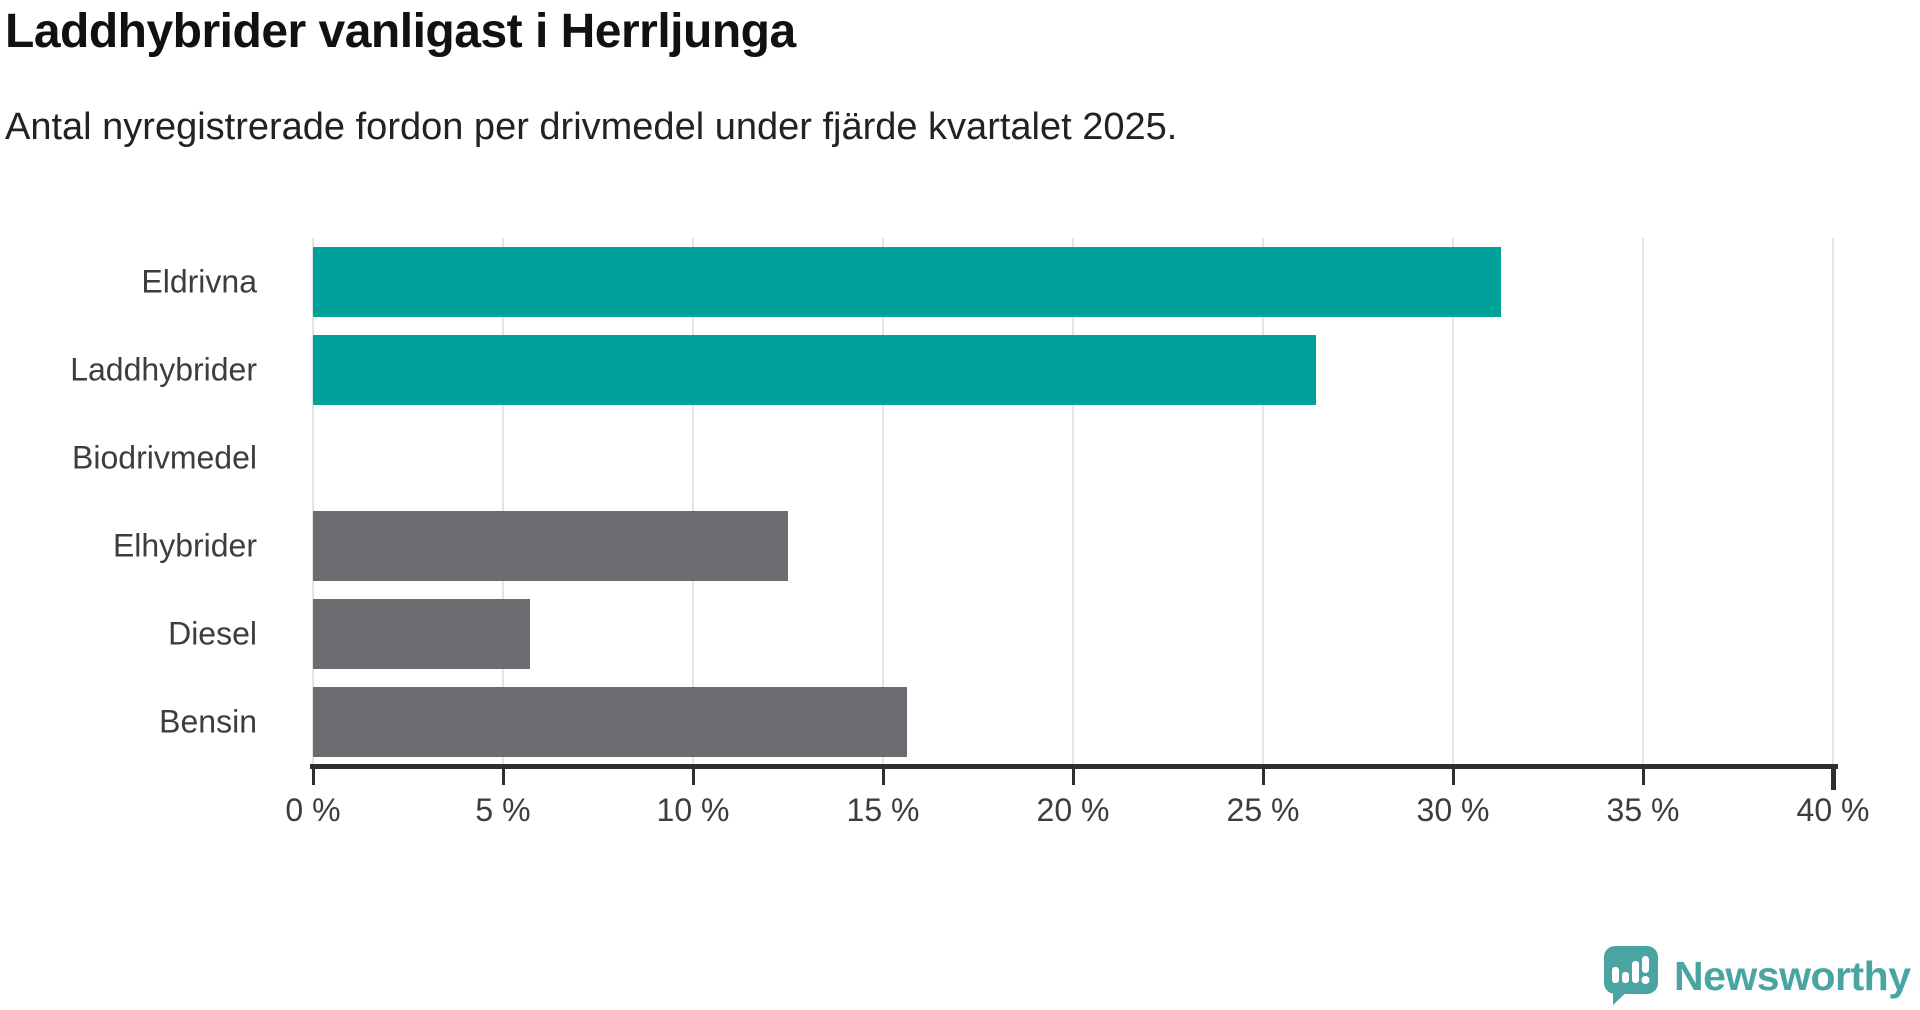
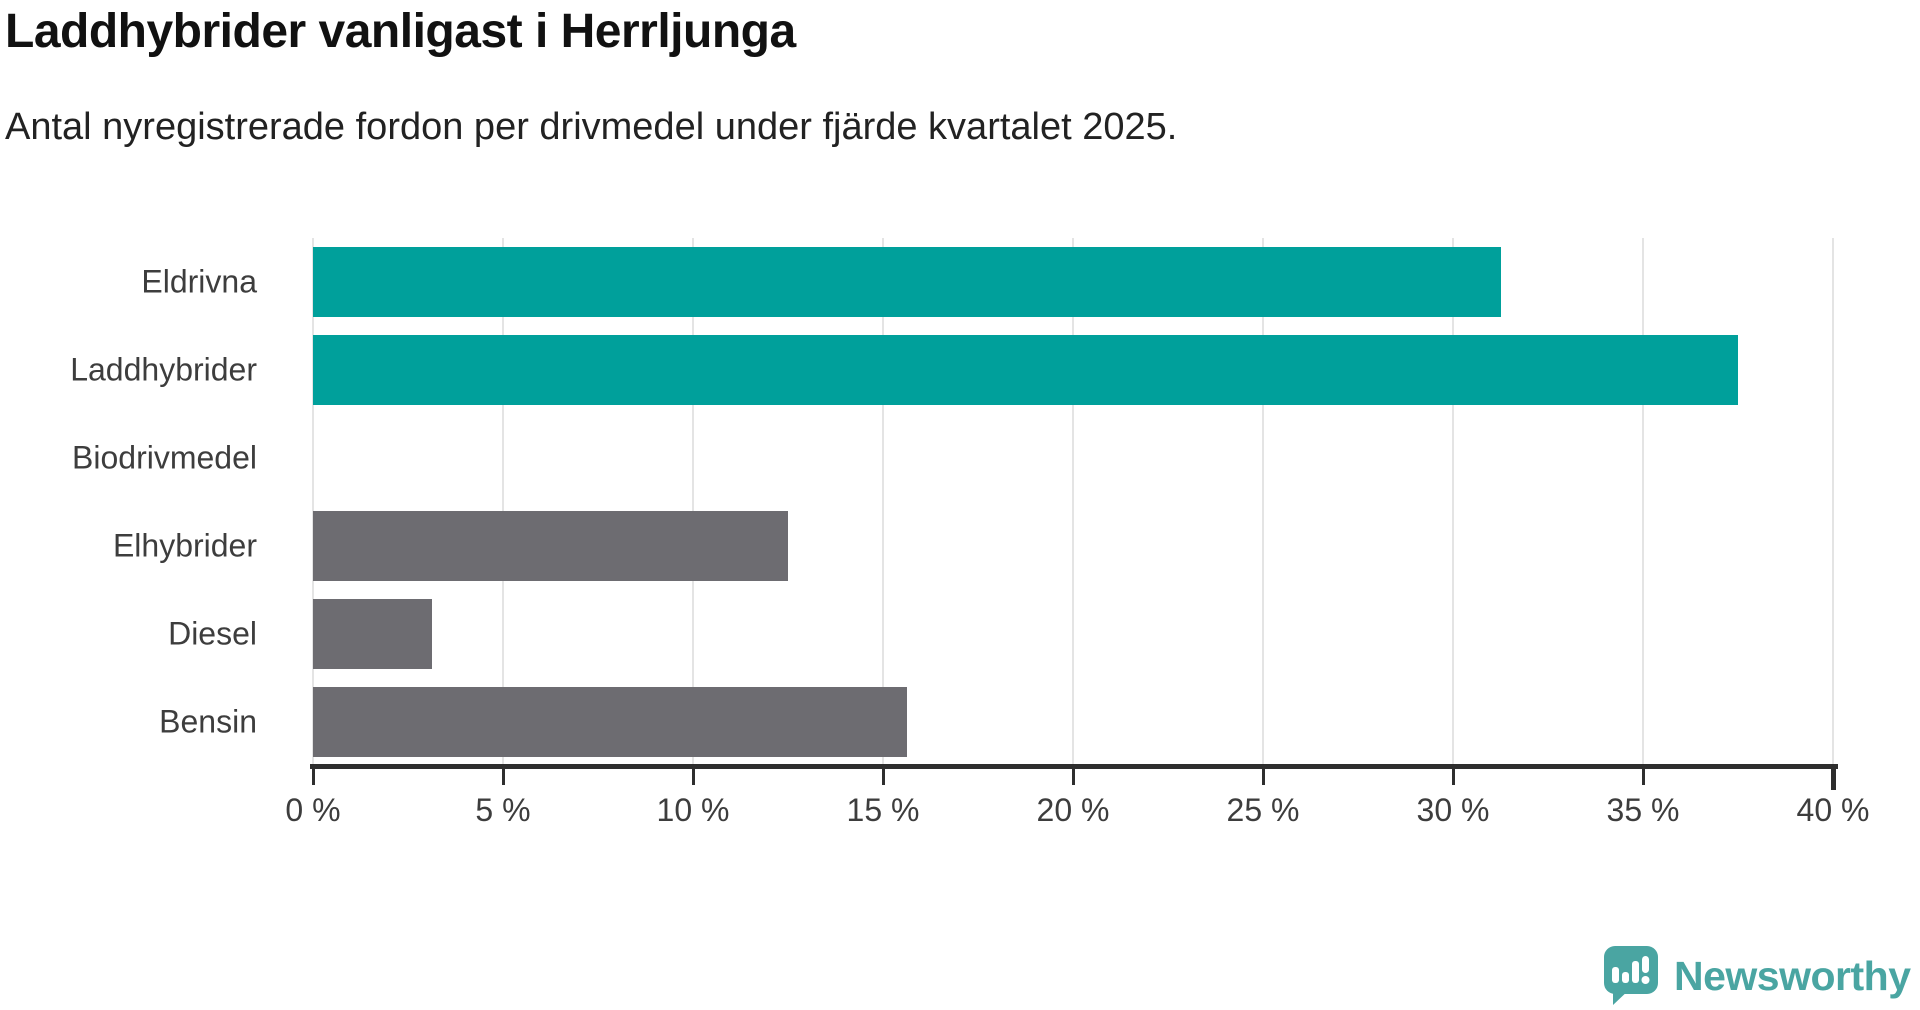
Laddhybrider: 26.4% -> 37.5%
Diesel: 5.7% -> 3.1%
